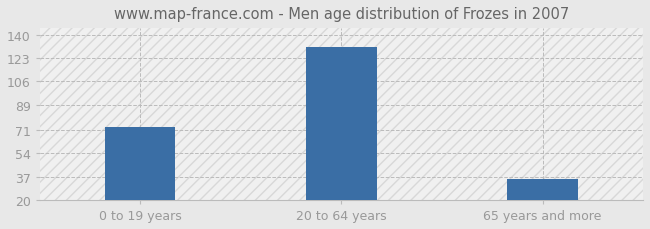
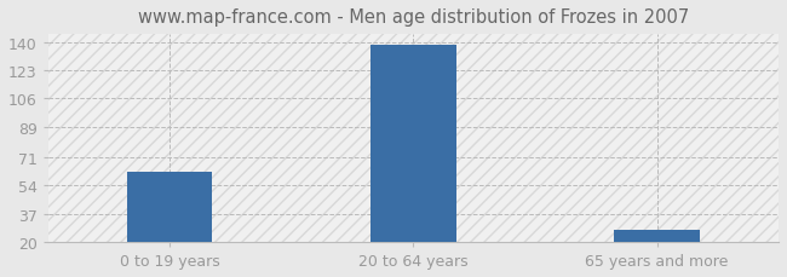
0 to 19 years: 73 -> 62
20 to 64 years: 131 -> 138
65 years and more: 35 -> 27
